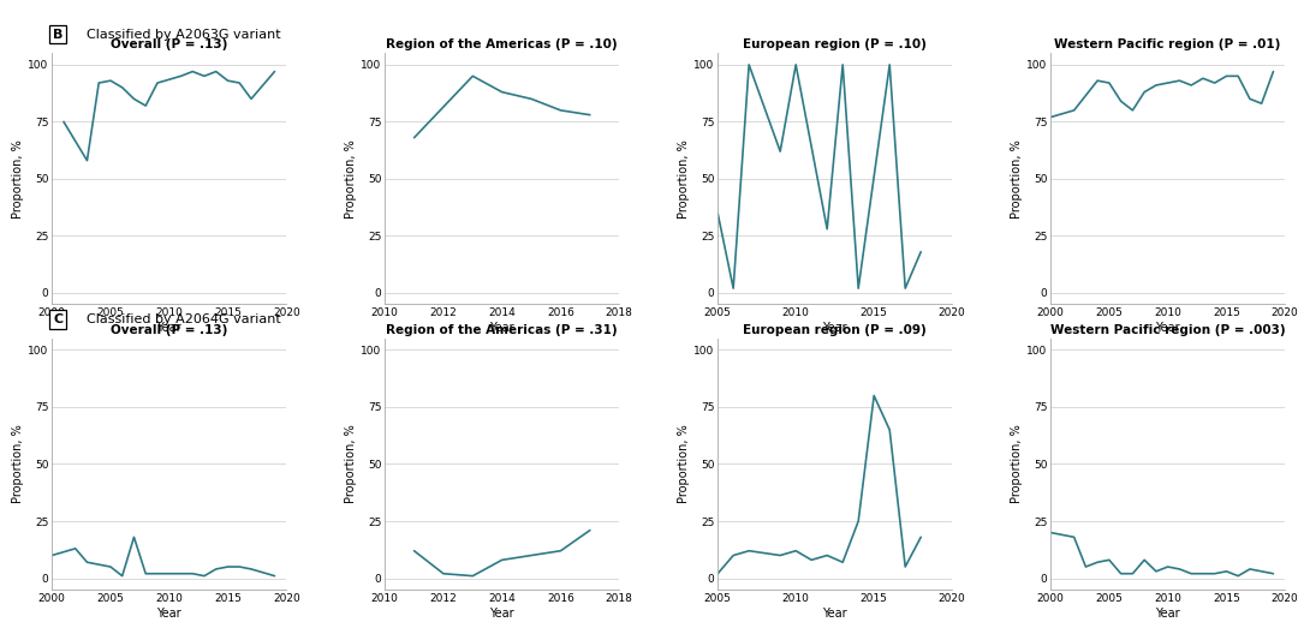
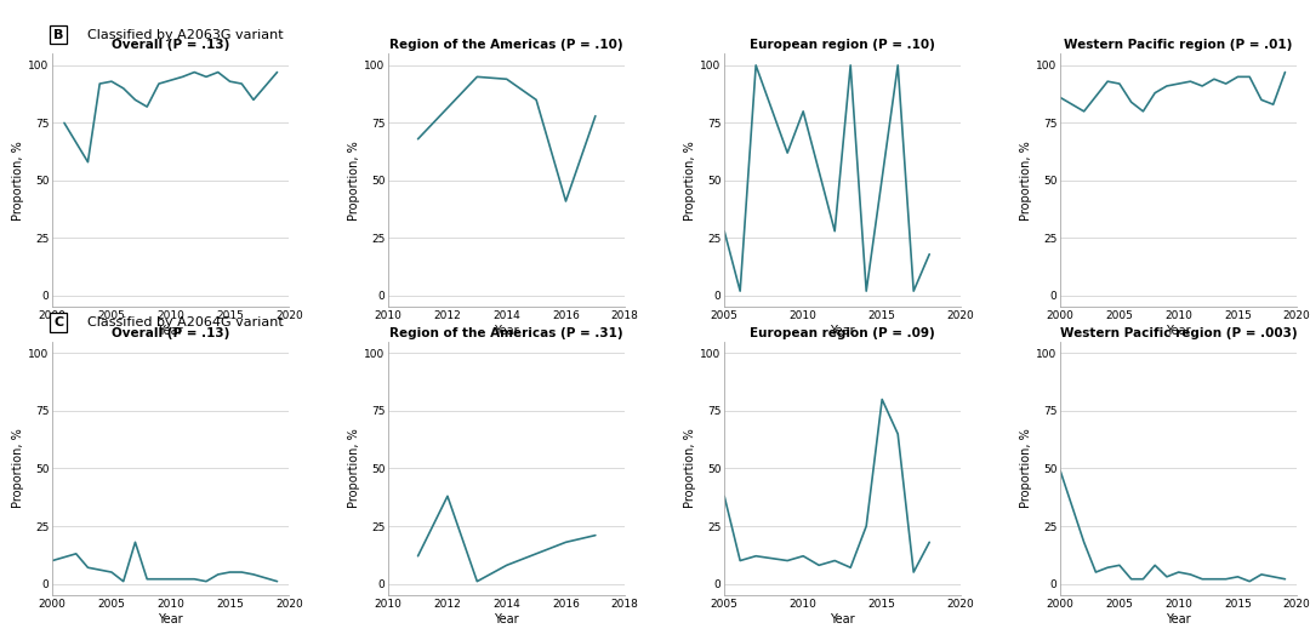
Region of the Americas (P = .10)/2014: 88 -> 94
Region of the Americas (P = .10)/2016: 80 -> 41
European region (P = .10)/2005: 35 -> 28
European region (P = .10)/2010: 100 -> 80
Western Pacific region (P = .01)/2000: 77 -> 86
Region of the Americas (P = .31)/2012: 2 -> 38
Region of the Americas (P = .31)/2016: 12 -> 18
European region (P = .09)/2005: 2 -> 38
Western Pacific region (P = .003)/2000: 20 -> 49
